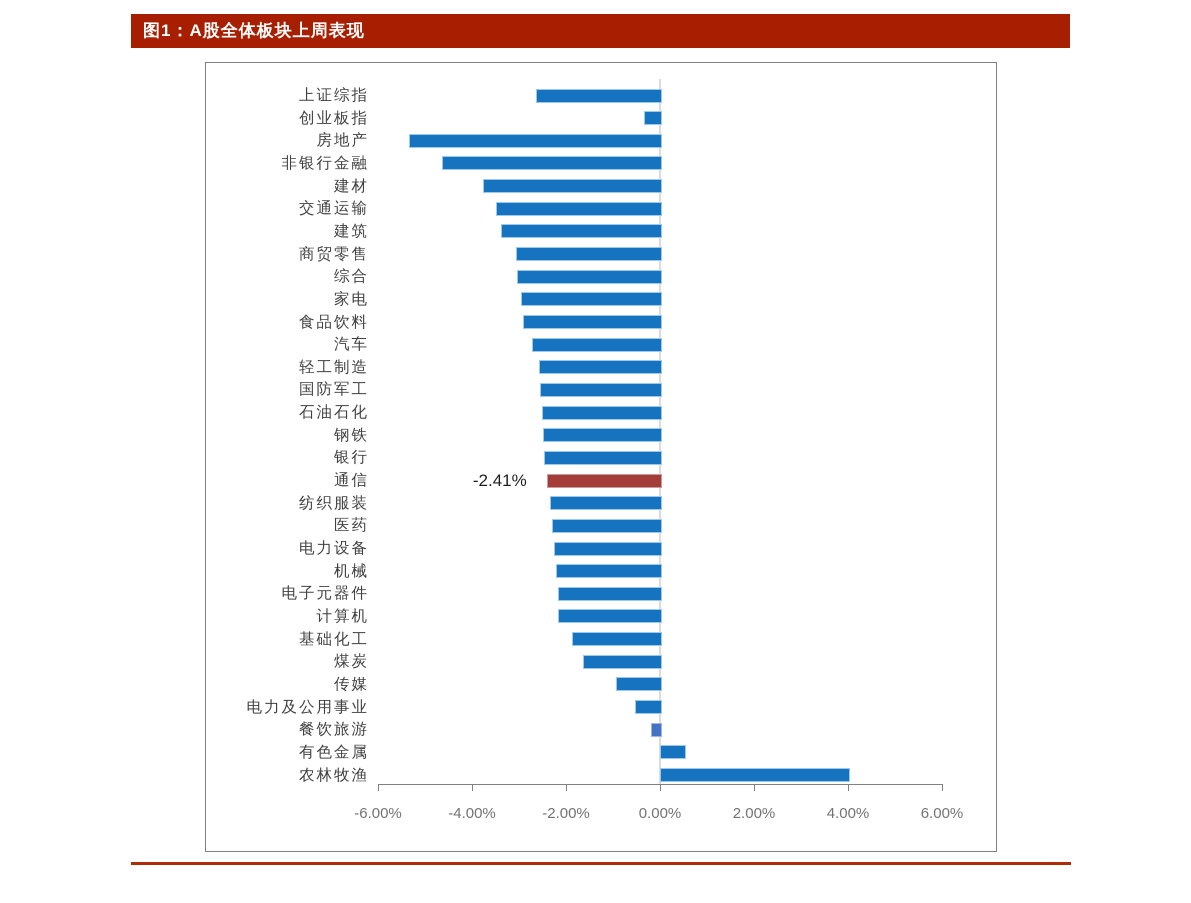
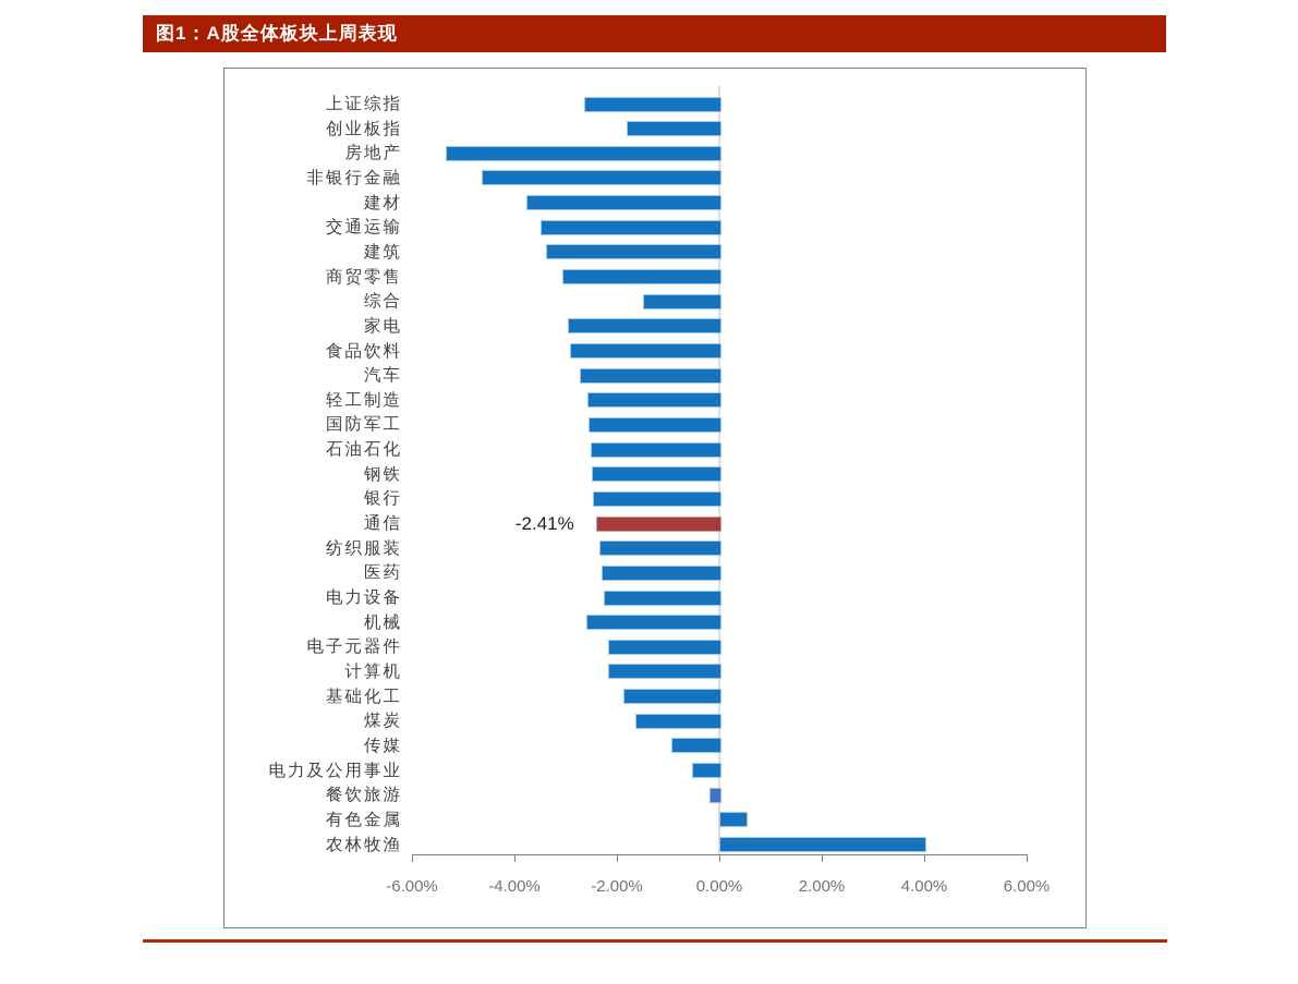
创业板指: -0.3% -> -1.8%
综合: -3.0% -> -1.5%
机械: -2.2% -> -2.6%
